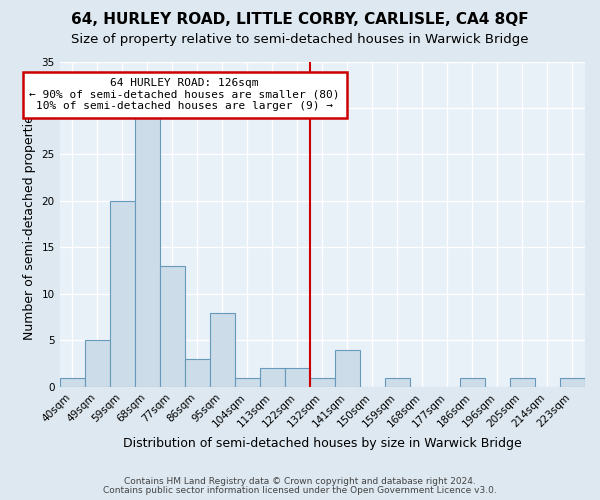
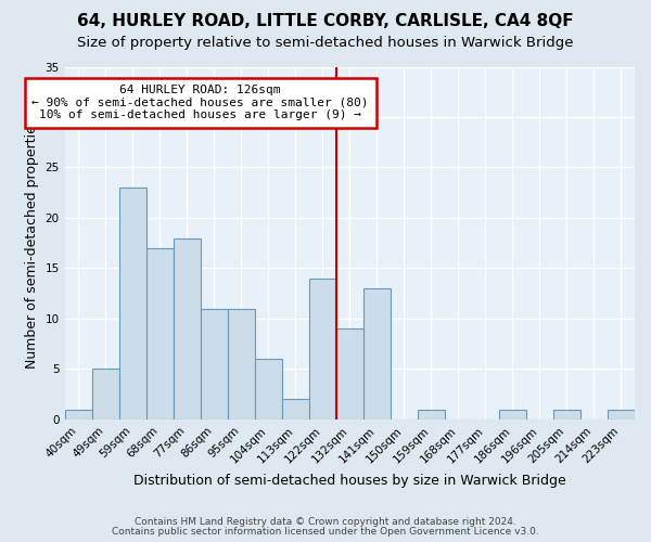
59sqm: 20 -> 23
68sqm: 29 -> 17
77sqm: 13 -> 18
86sqm: 3 -> 11
95sqm: 8 -> 11
104sqm: 1 -> 6
122sqm: 2 -> 14
132sqm: 1 -> 9
141sqm: 4 -> 13
